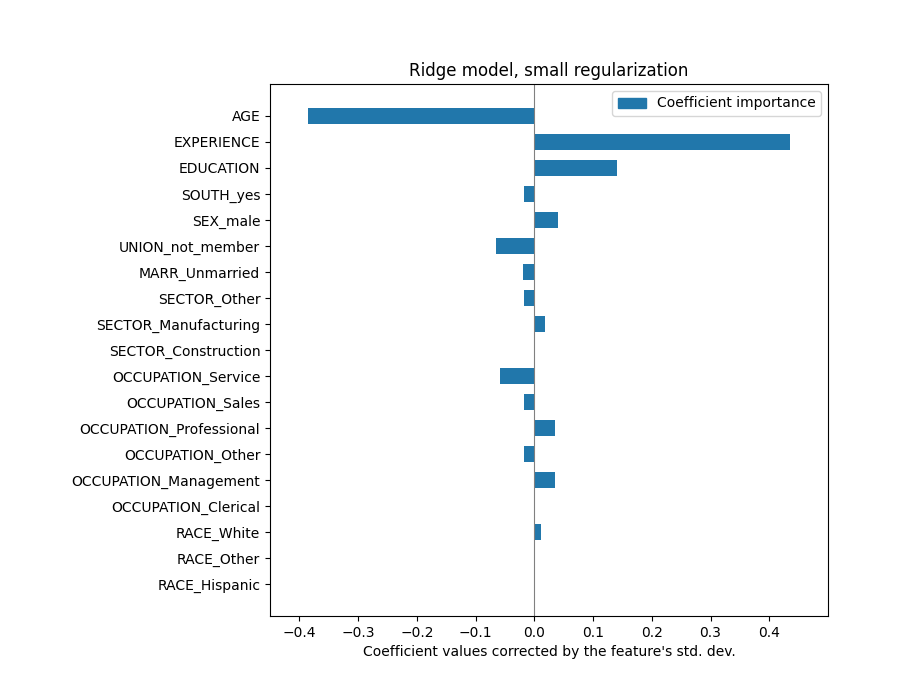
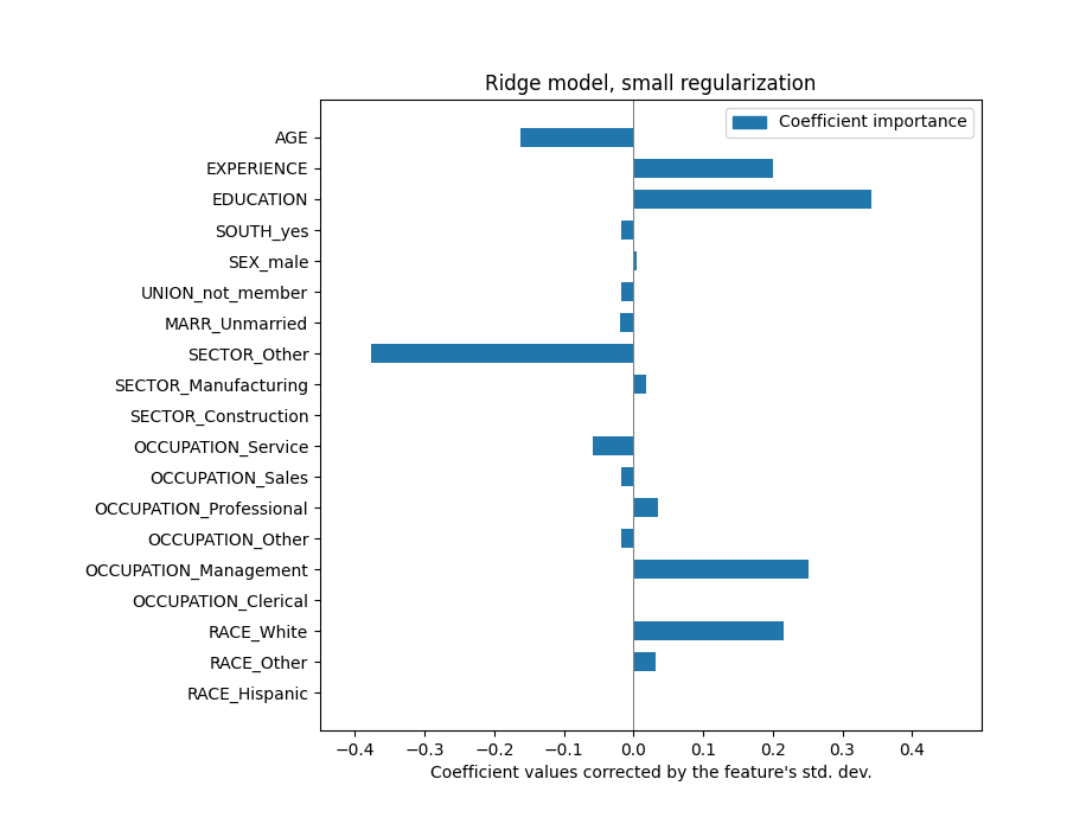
AGE: -0.385 -> -0.162
EXPERIENCE: 0.435 -> 0.200
EDUCATION: 0.140 -> 0.342
SEX_male: 0.040 -> 0.004
UNION_not_member: -0.065 -> -0.018
SECTOR_Other: -0.018 -> -0.376
OCCUPATION_Management: 0.035 -> 0.252
RACE_White: 0.012 -> 0.216
RACE_Other: 0.002 -> 0.032
